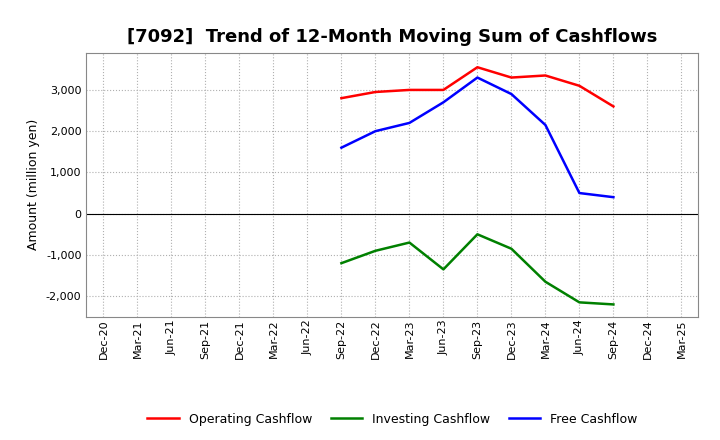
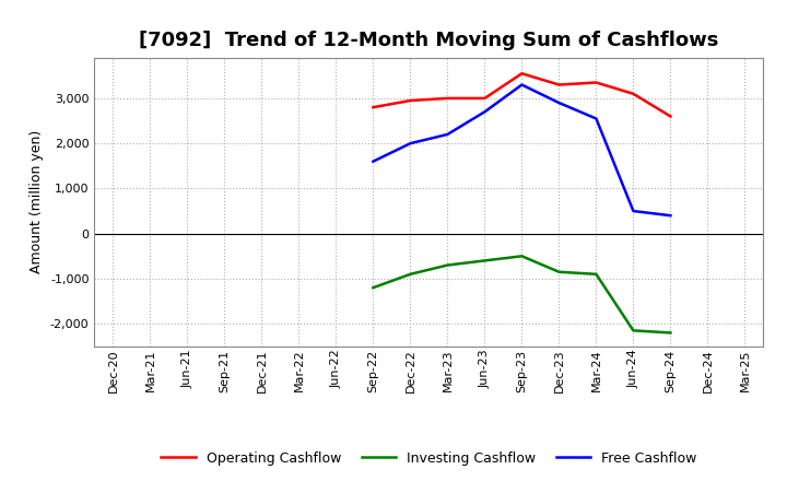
Investing Cashflow/Jun-23: -1,350 -> -600
Investing Cashflow/Mar-24: -1,650 -> -900
Free Cashflow/Mar-24: 2,150 -> 2,550
